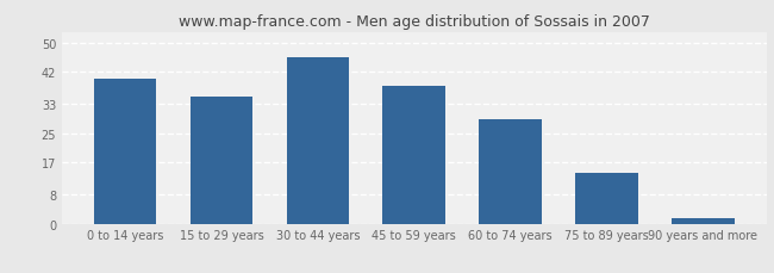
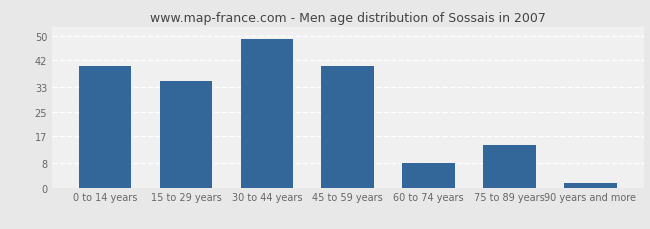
30 to 44 years: 46.0 -> 49.0
45 to 59 years: 38.0 -> 40.0
60 to 74 years: 29.0 -> 8.0
